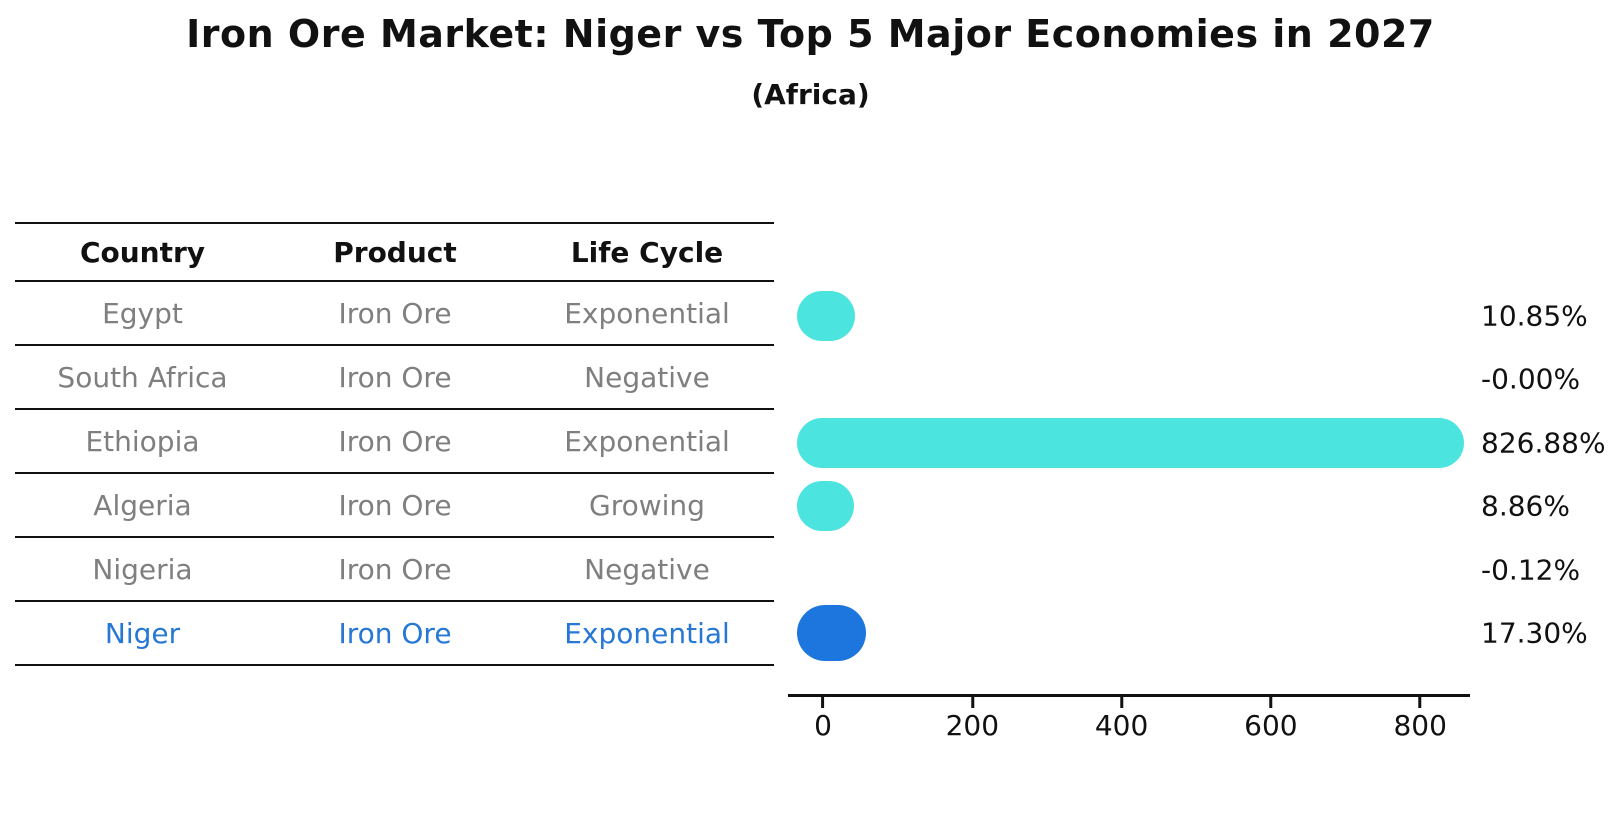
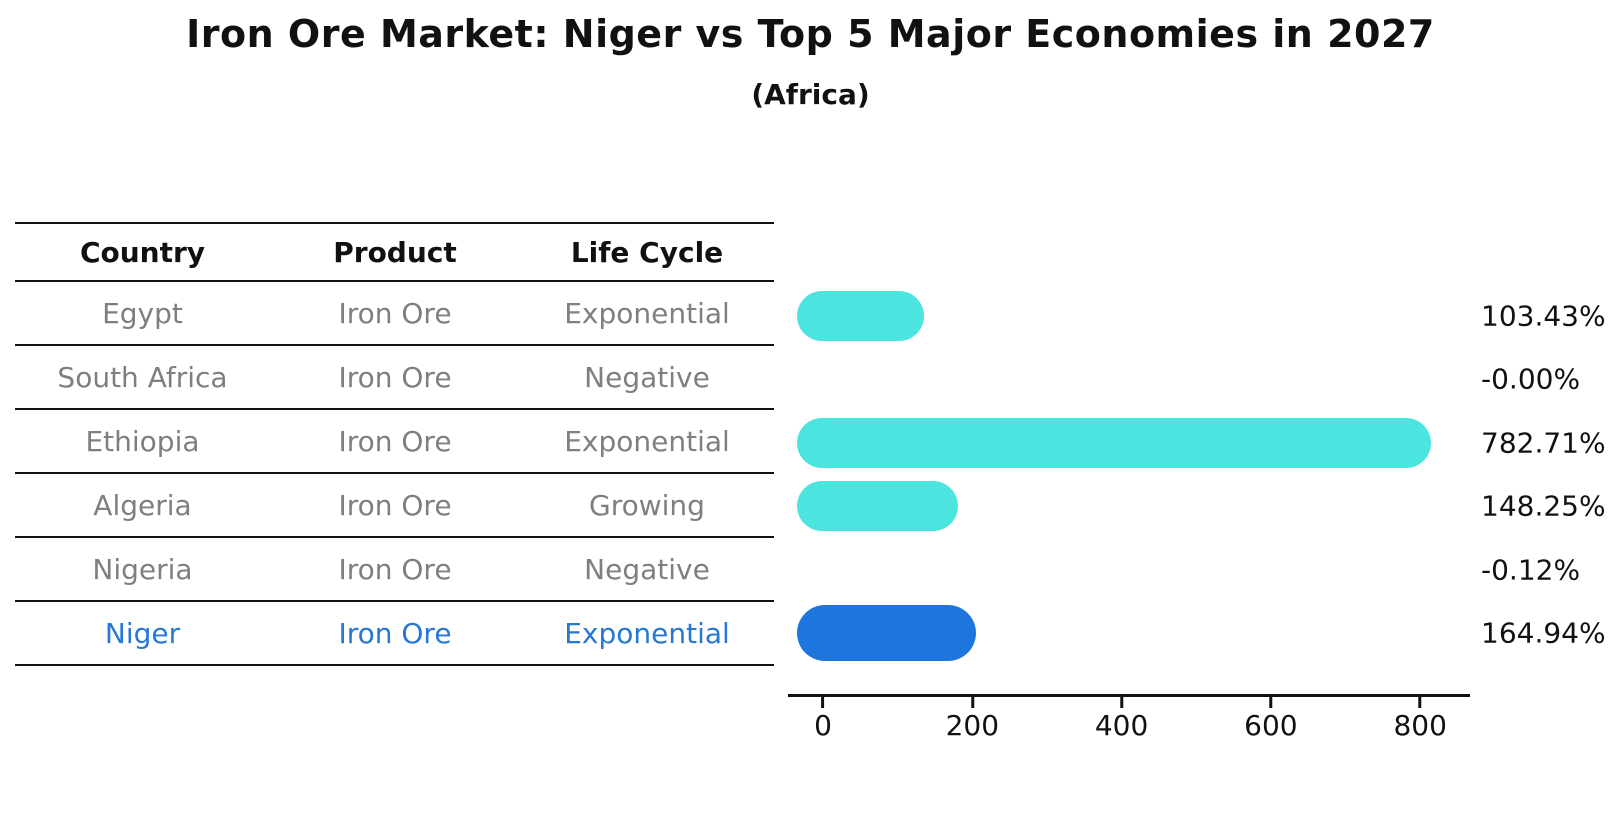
Egypt: 10.85% -> 103.43%
Ethiopia: 826.88% -> 782.71%
Algeria: 8.86% -> 148.25%
Niger: 17.30% -> 164.94%
